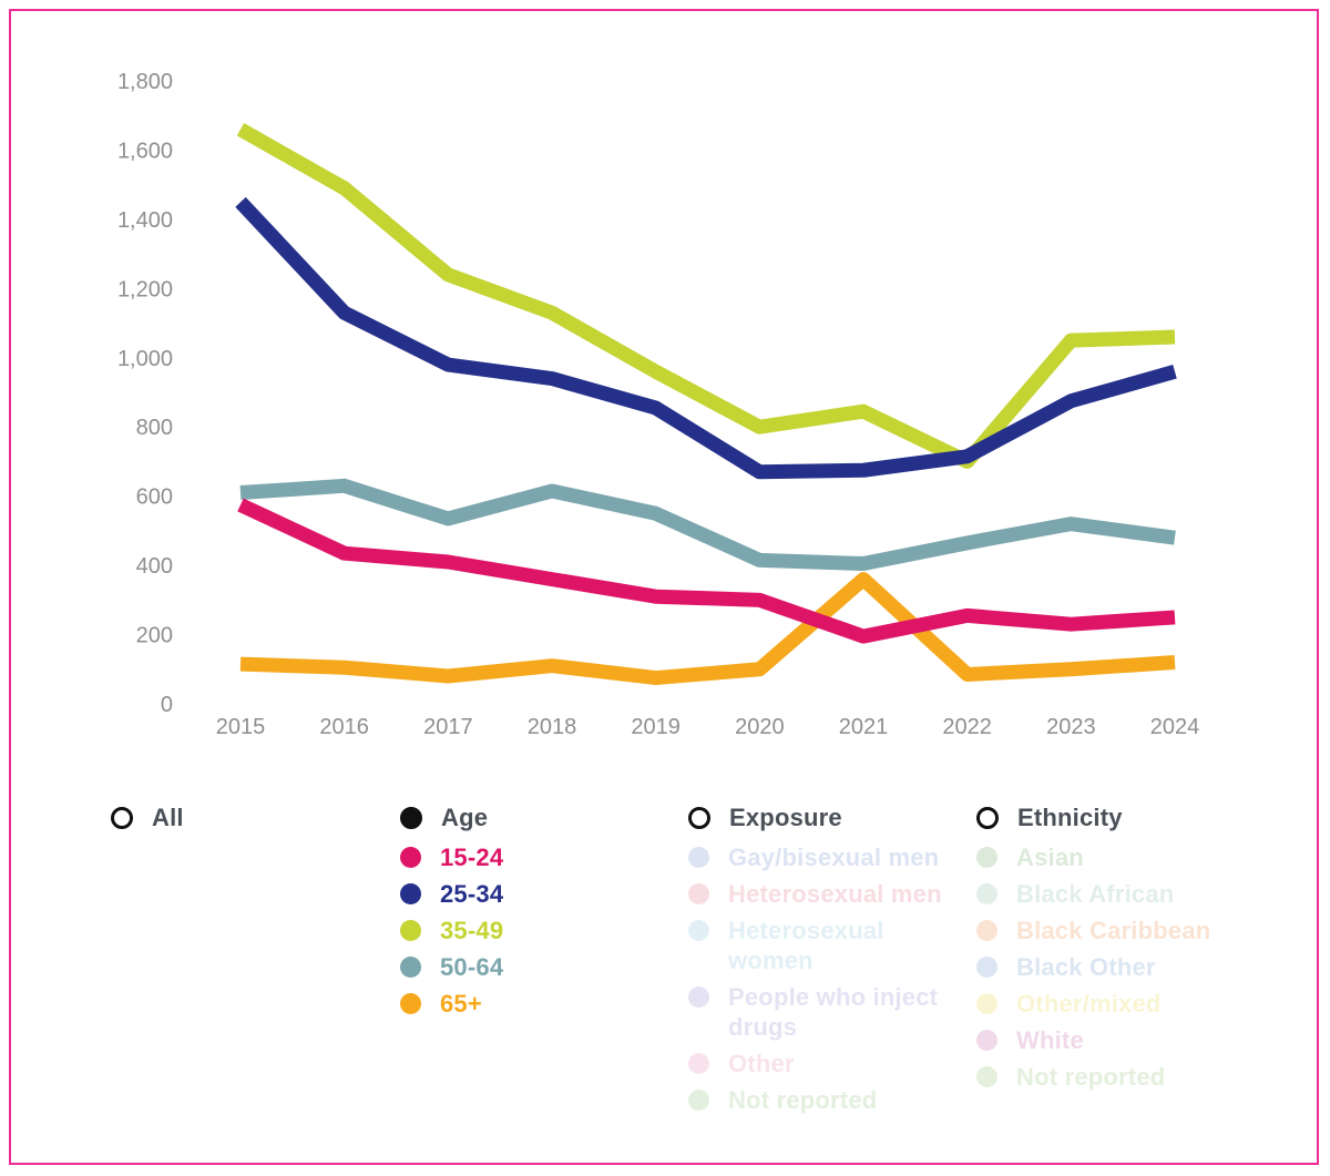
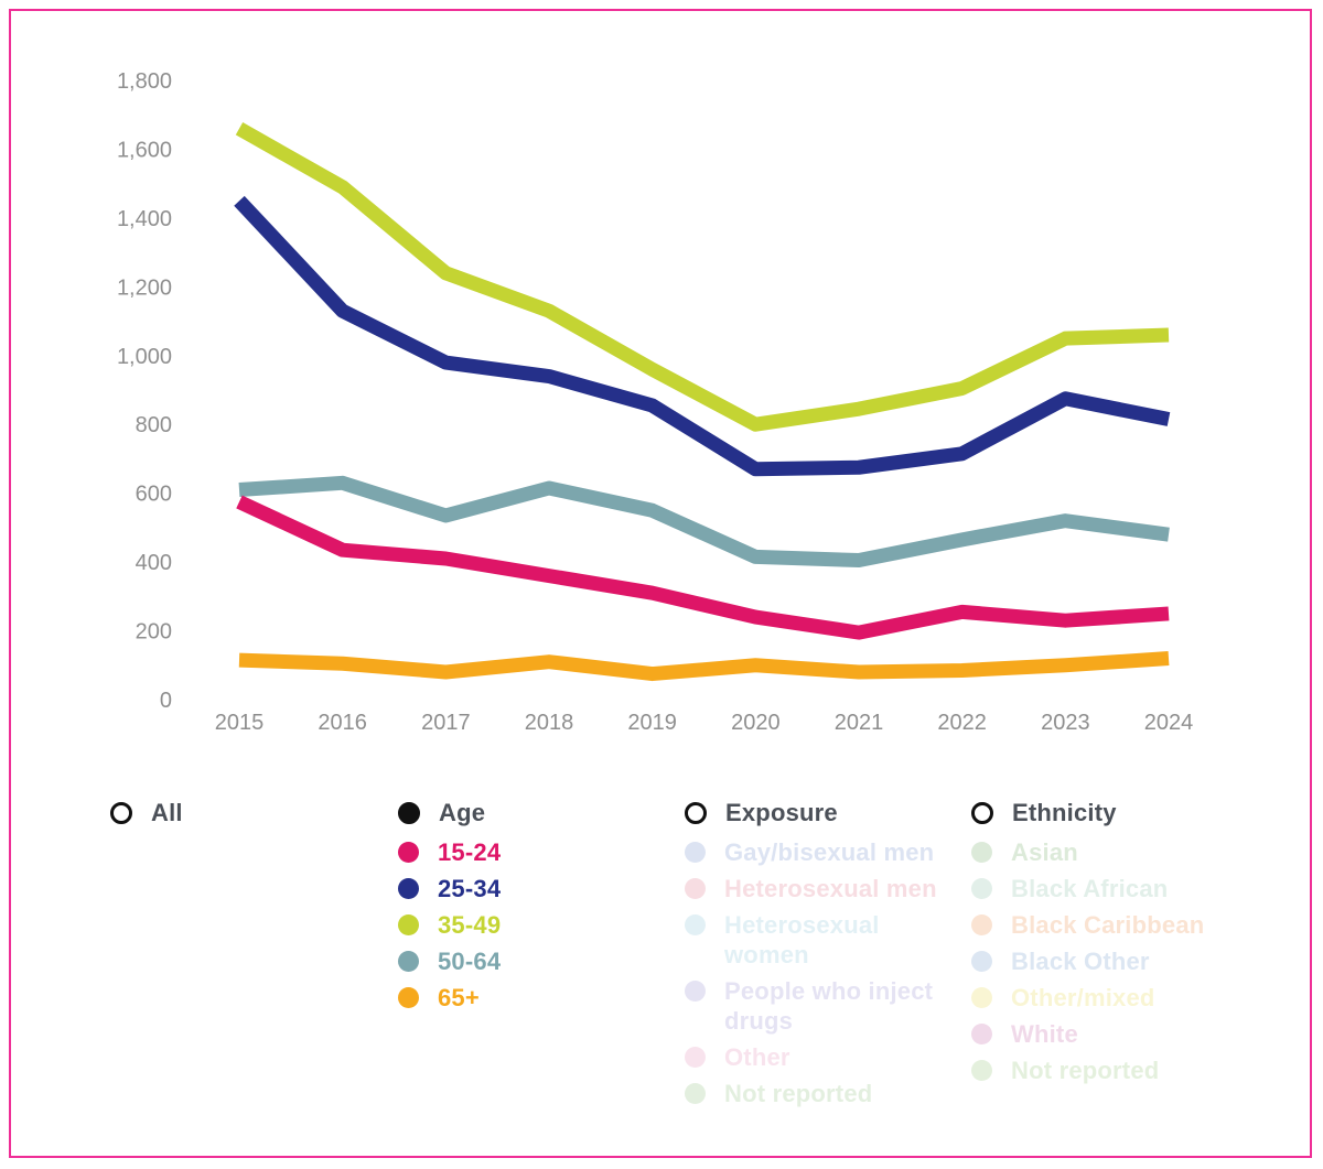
15-24/2020: 300 -> 240
65+/2021: 360 -> 80
35-49/2022: 700 -> 900
25-34/2024: 960 -> 820
